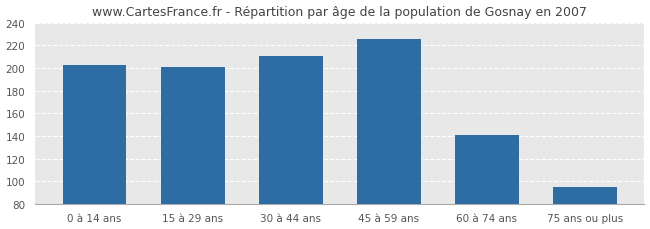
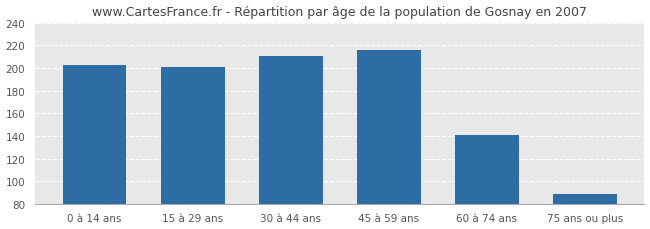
45 à 59 ans: 226 -> 216
75 ans ou plus: 95 -> 89
